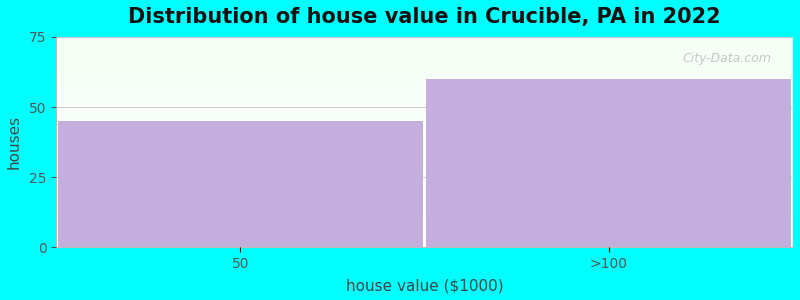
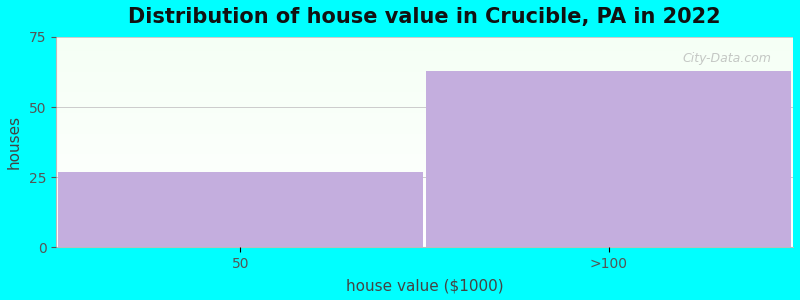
50: 45 -> 27
>100: 60 -> 63
